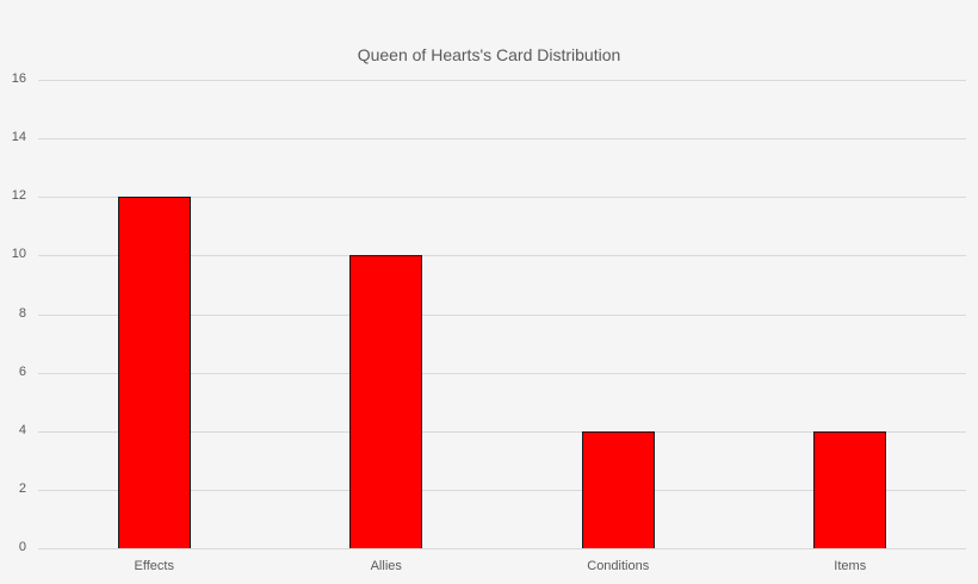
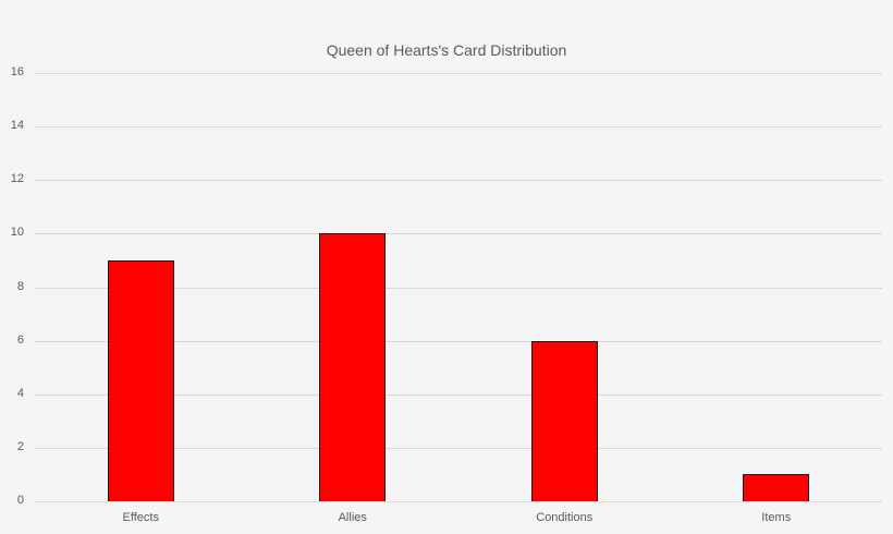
Effects: 12 -> 9
Conditions: 4 -> 6
Items: 4 -> 1
